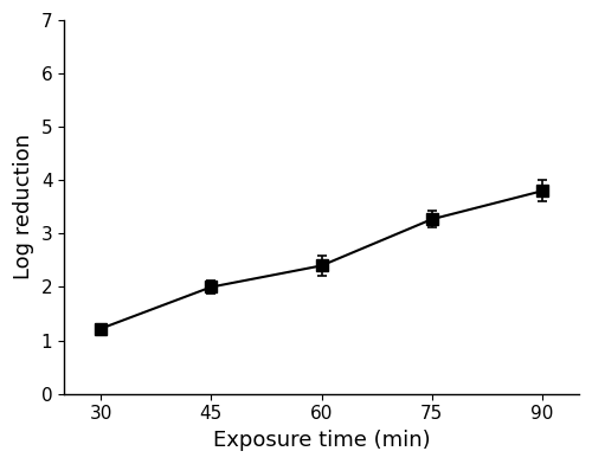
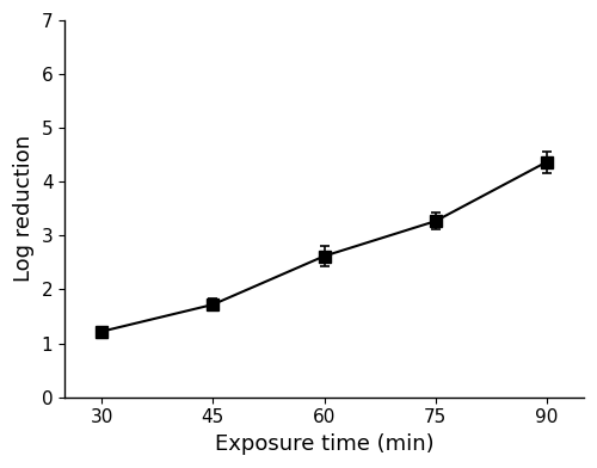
45: 2.00 -> 1.72
60: 2.40 -> 2.62
90: 3.80 -> 4.37
